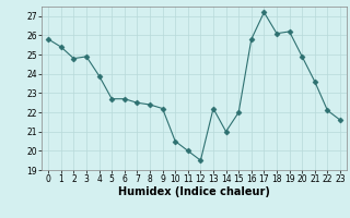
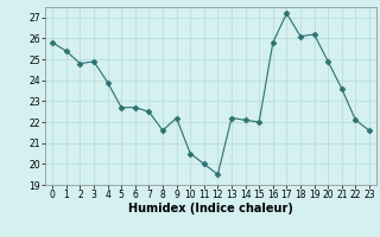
8: 22.4 -> 21.6
14: 21.0 -> 22.1
